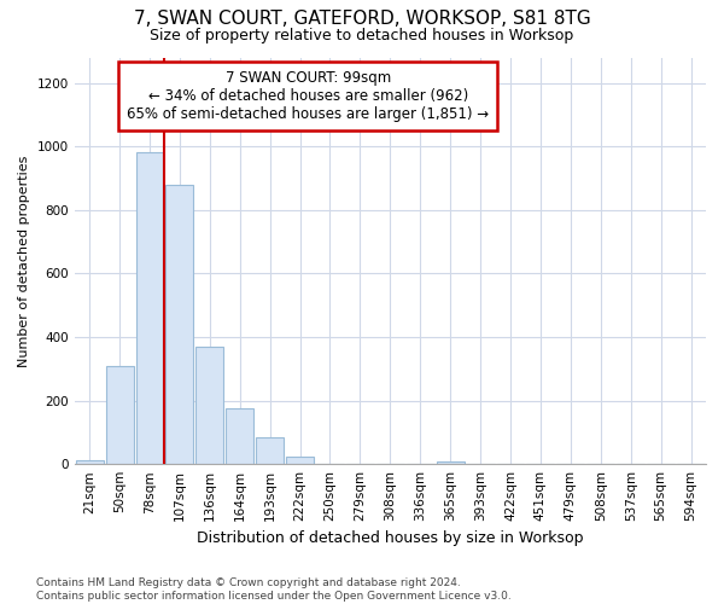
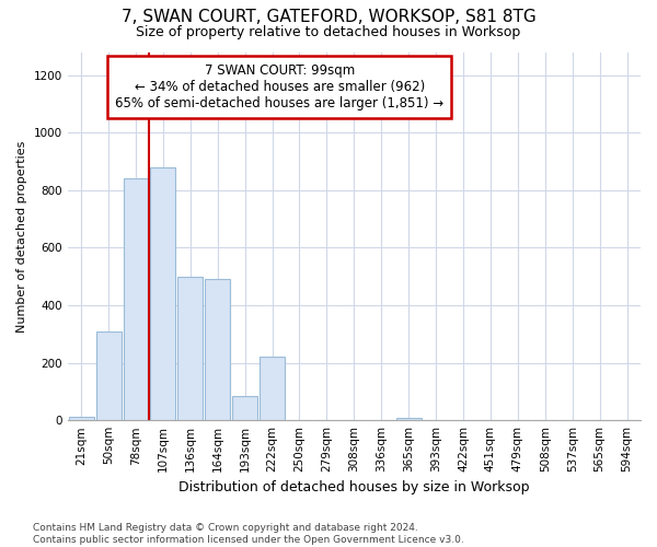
78sqm: 980 -> 840
136sqm: 370 -> 500
164sqm: 175 -> 490
222sqm: 25 -> 220
